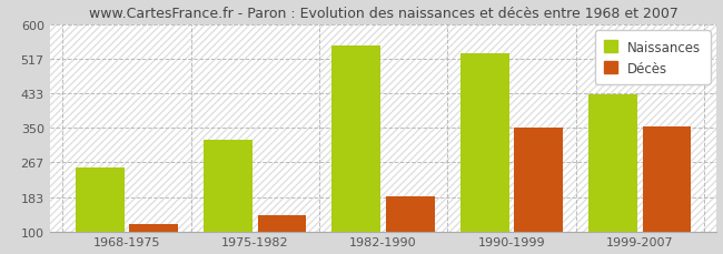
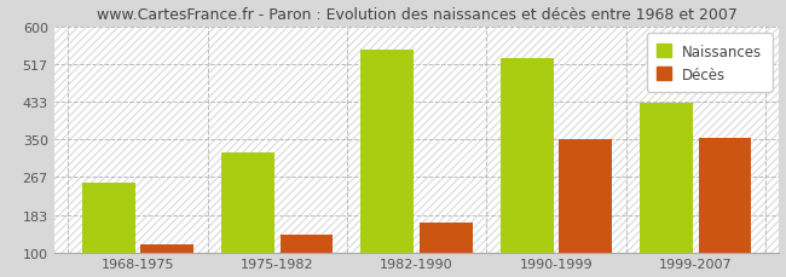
Décès/1982-1990: 185 -> 165
